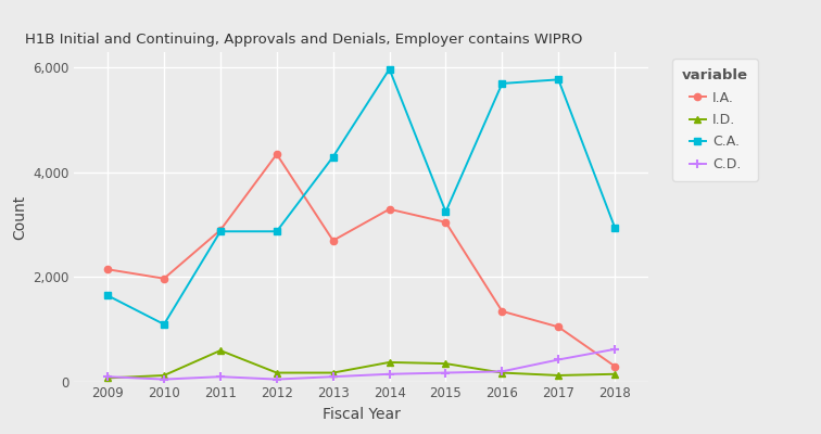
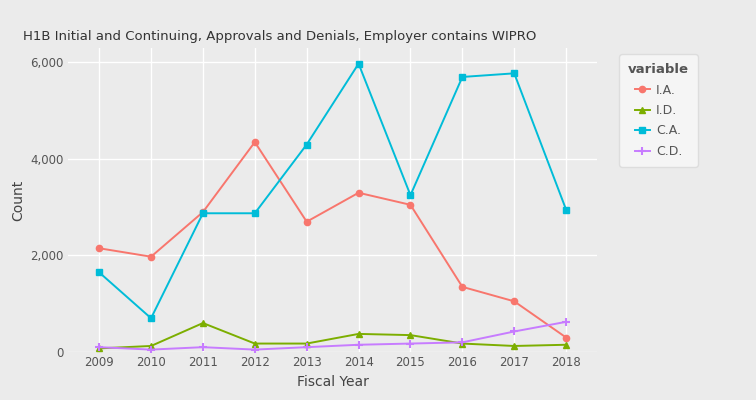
C.A./2010: 1,100 -> 700
